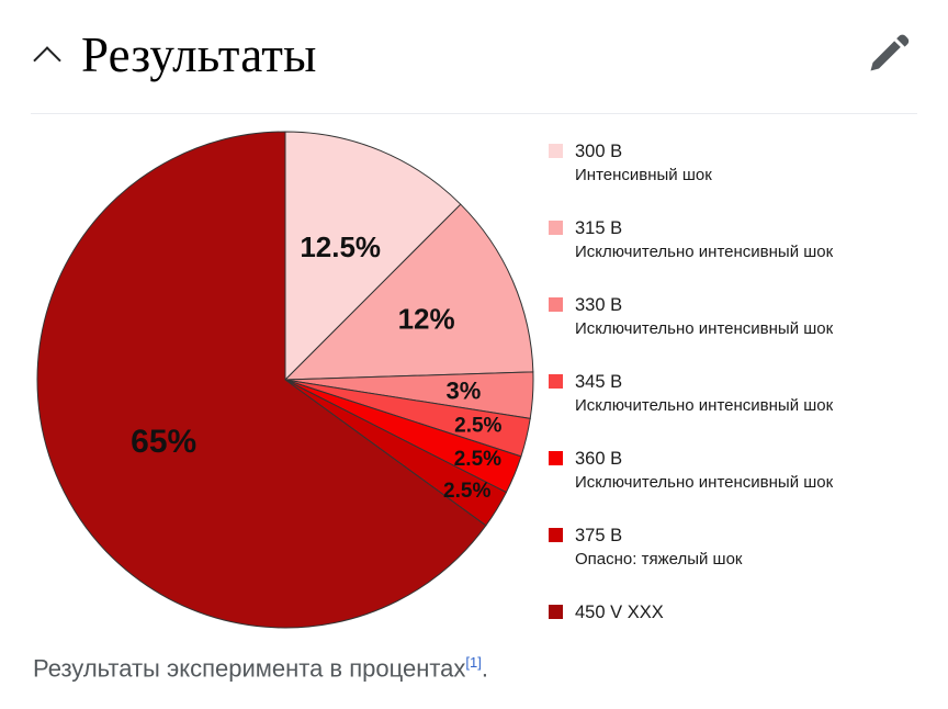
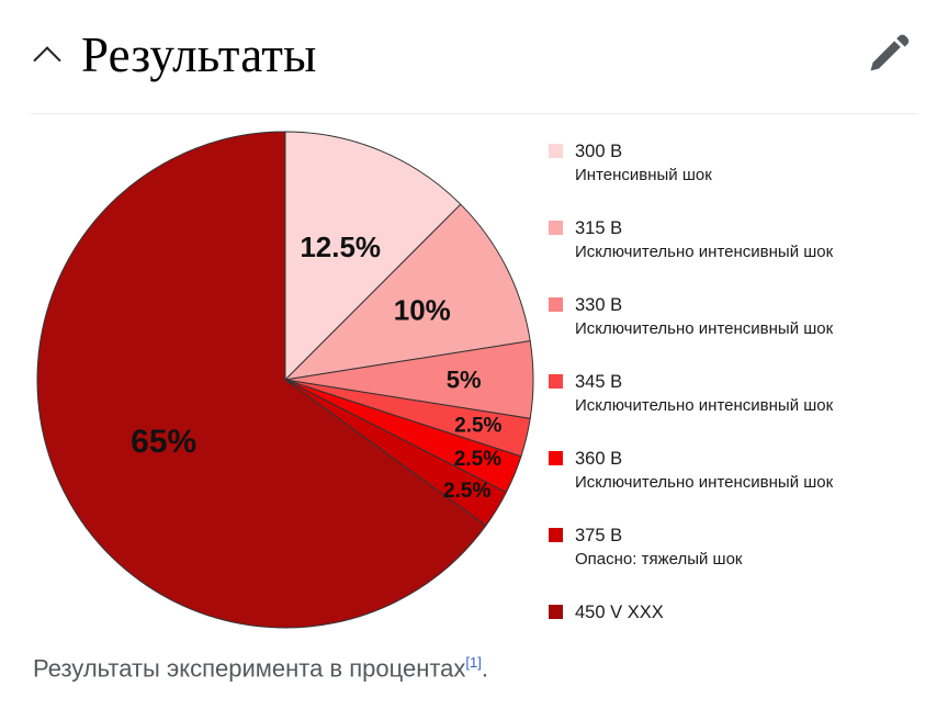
315 В: 12% -> 10%
330 В: 3% -> 5%
